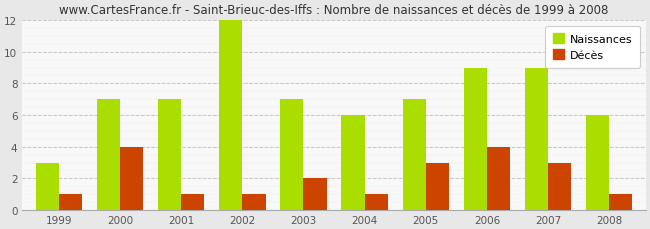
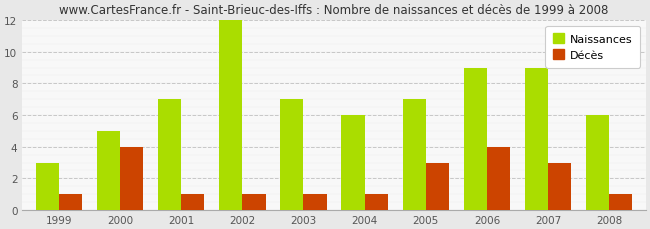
Naissances/2000: 7 -> 5
Décès/2003: 2 -> 1
